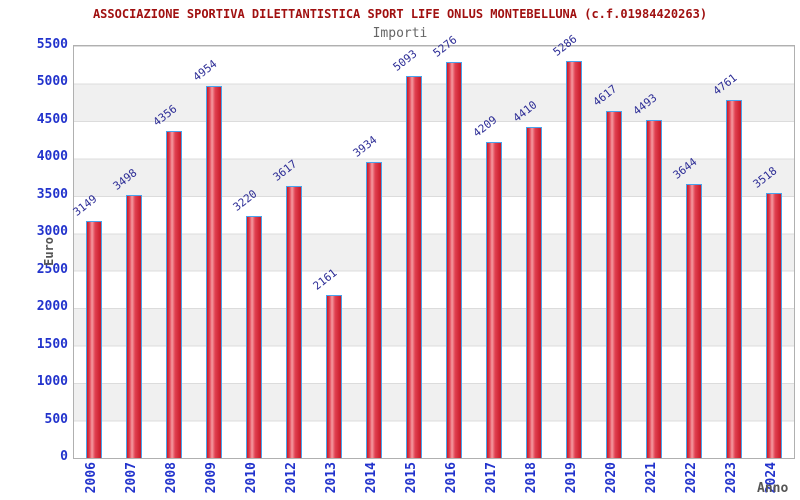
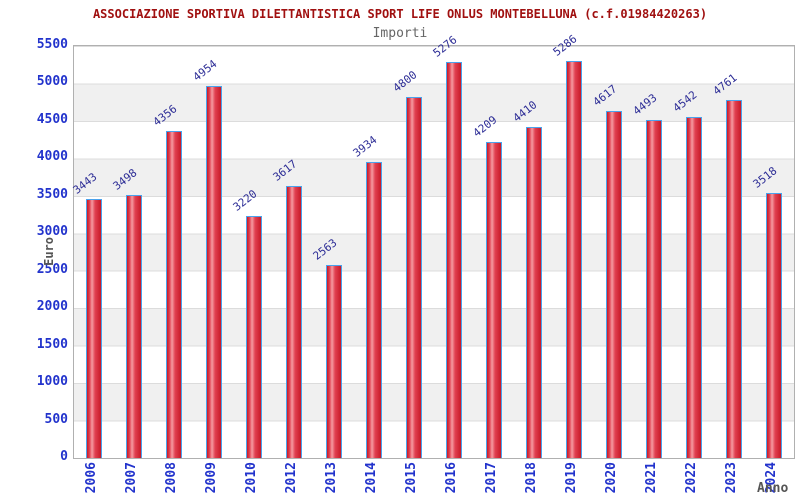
2006: 3149 -> 3443
2013: 2161 -> 2563
2015: 5093 -> 4800
2022: 3644 -> 4542
